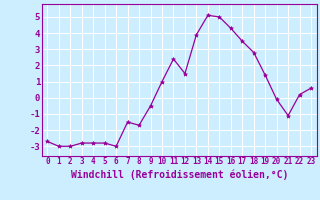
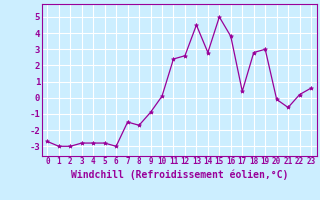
9: -0.5 -> -0.9
10: 1.0 -> 0.1
12: 1.5 -> 2.6
13: 3.9 -> 4.5
14: 5.1 -> 2.8
16: 4.3 -> 3.8
17: 3.5 -> 0.4
19: 1.4 -> 3.0
21: -1.1 -> -0.6
